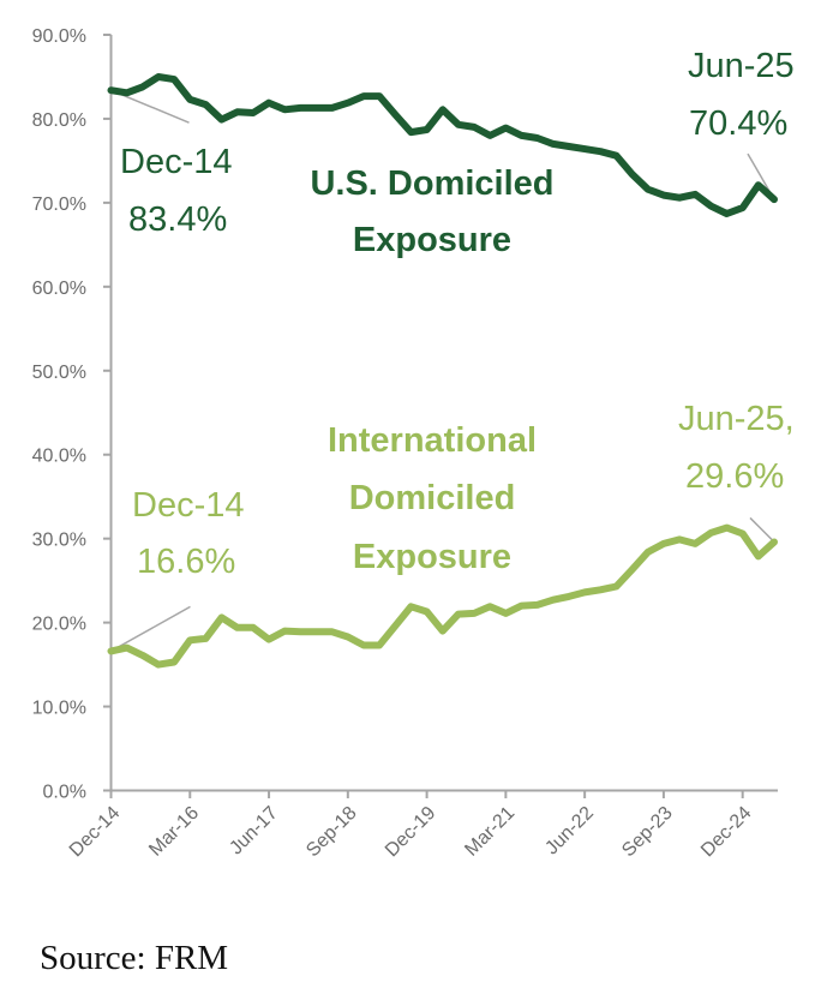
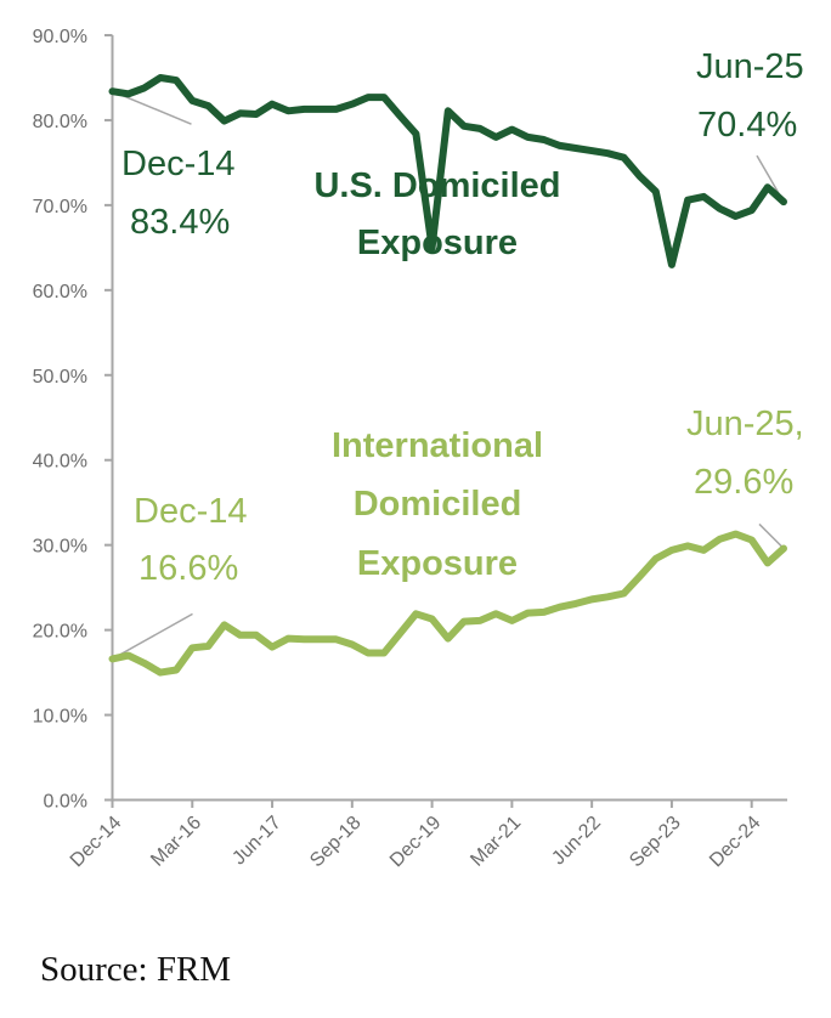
U.S. Domiciled Exposure/Dec-19: 79% -> 65%
U.S. Domiciled Exposure/Sep-23: 71% -> 63%
